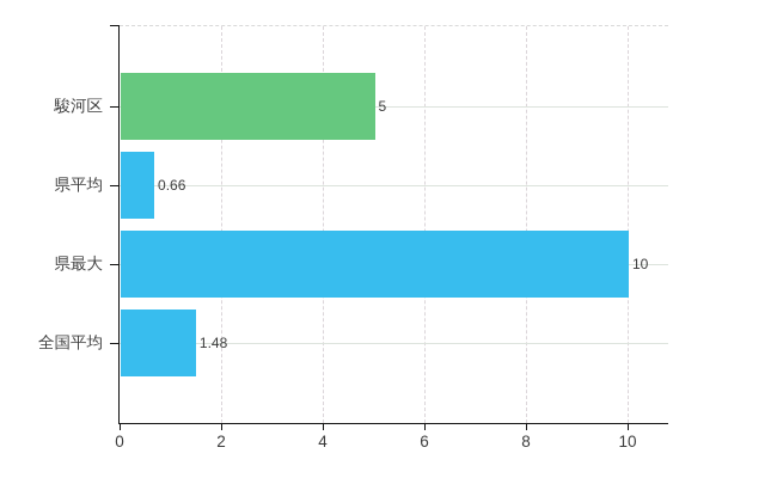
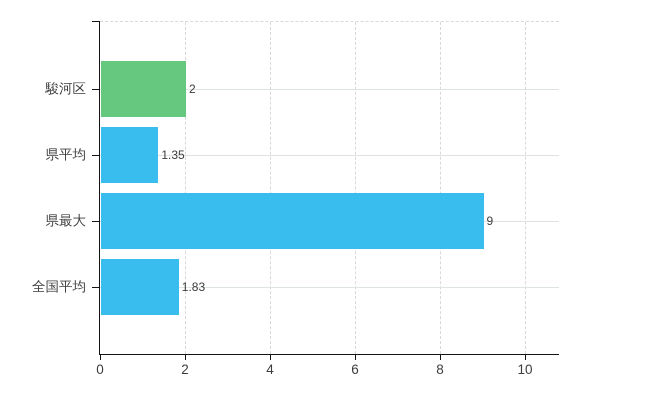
駿河区: 5 -> 2
県平均: 0.66 -> 1.35
県最大: 10 -> 9
全国平均: 1.48 -> 1.83
